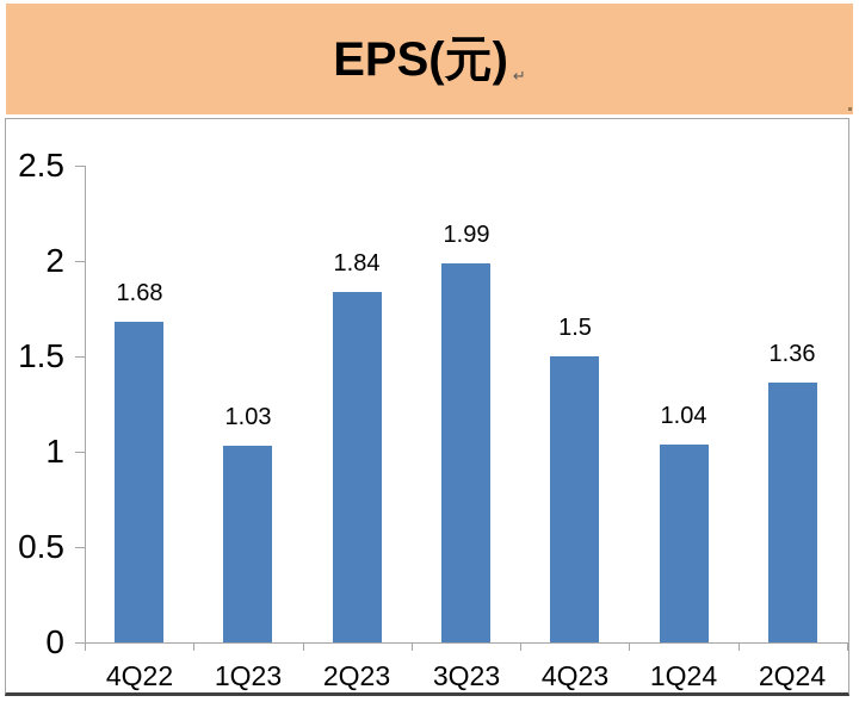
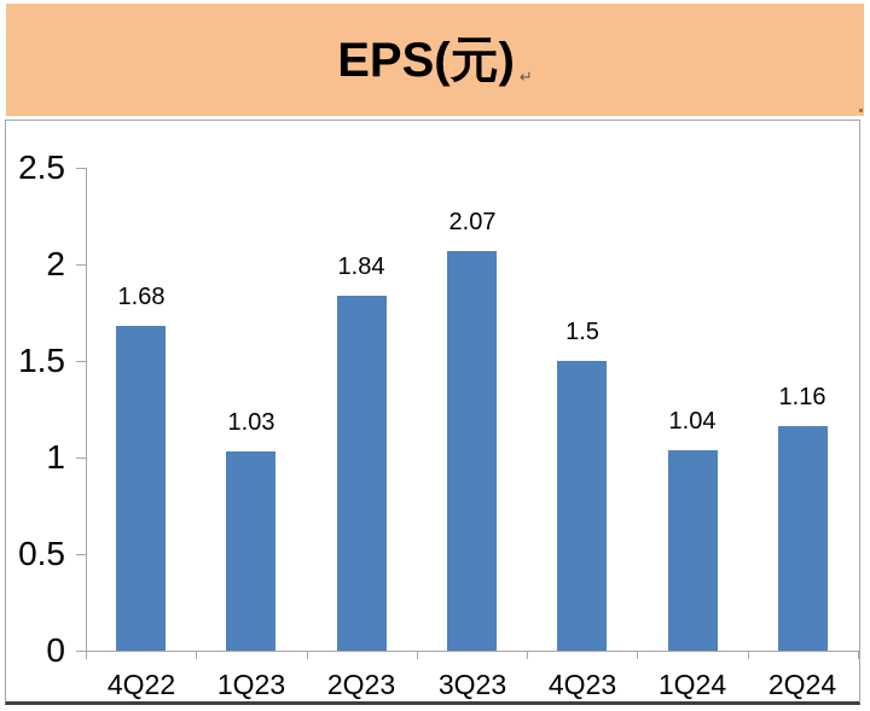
3Q23: 1.99 -> 2.07
2Q24: 1.36 -> 1.16
